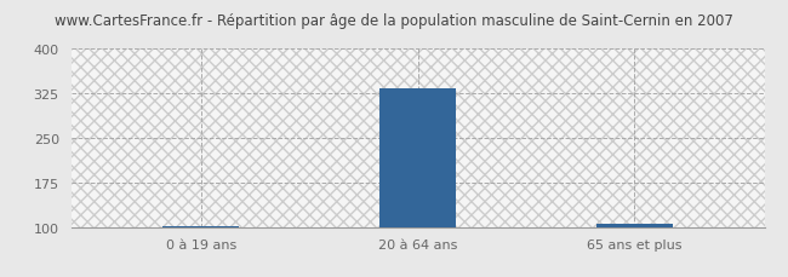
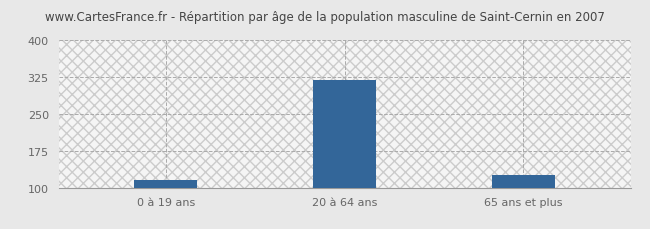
0 à 19 ans: 102 -> 115
20 à 64 ans: 334 -> 320
65 ans et plus: 105 -> 125
